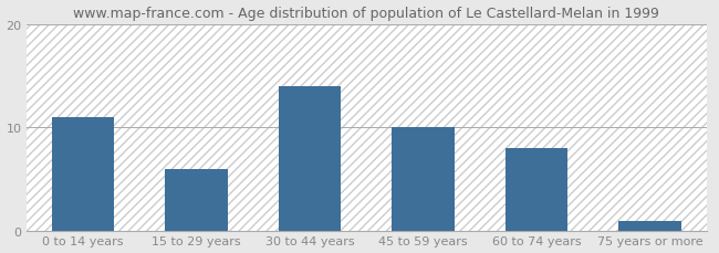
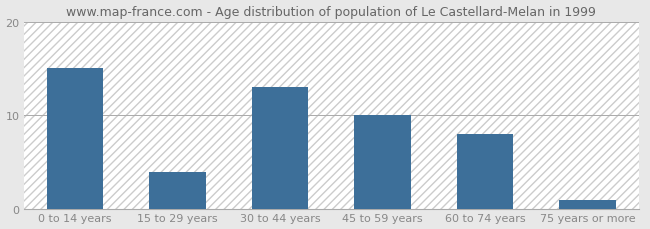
0 to 14 years: 11 -> 15
15 to 29 years: 6 -> 4
30 to 44 years: 14 -> 13
